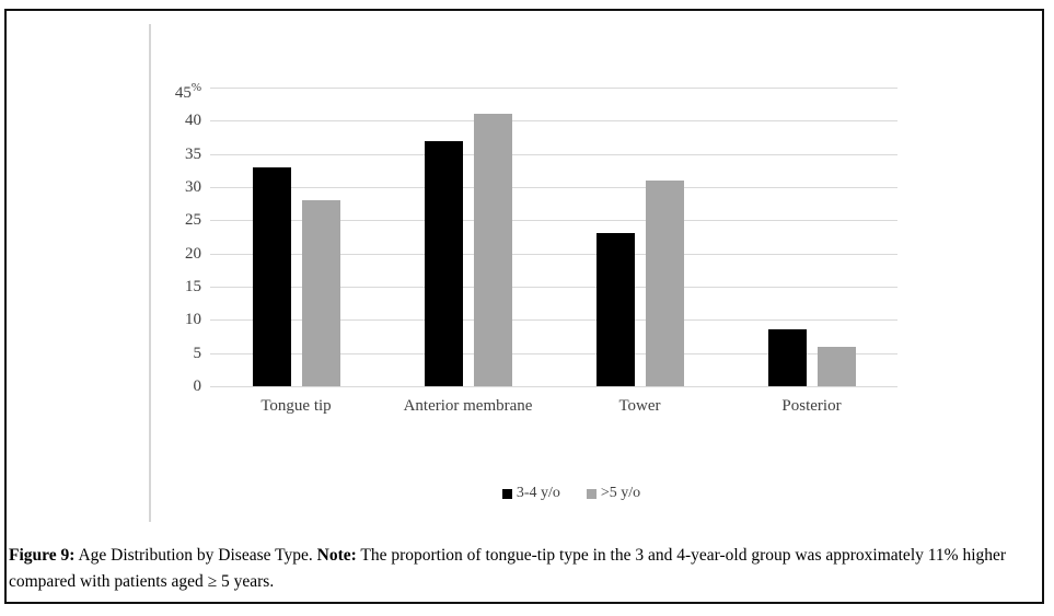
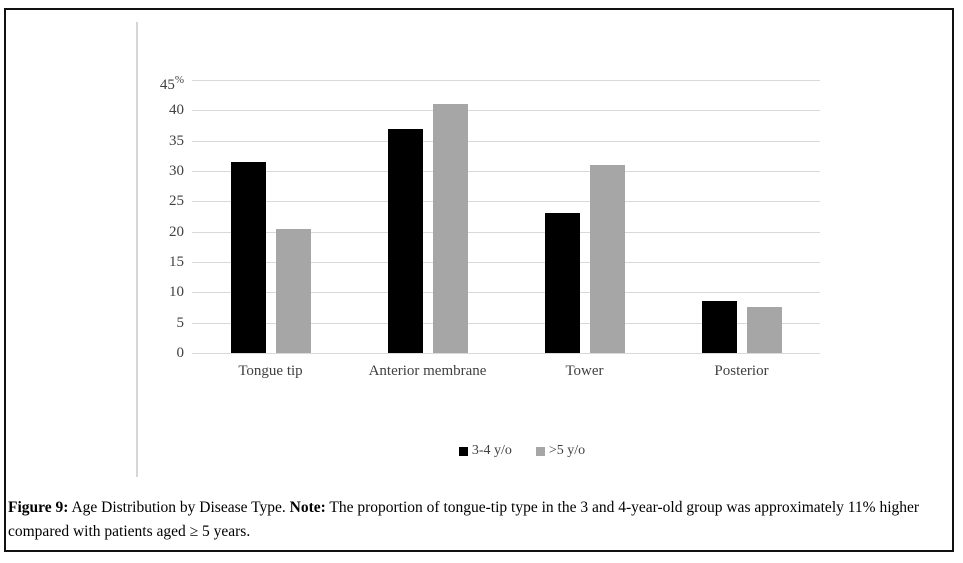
3-4 y/o/Tongue tip: 33 -> 32
>5 y/o/Tongue tip: 28 -> 20
>5 y/o/Posterior: 6 -> 8
